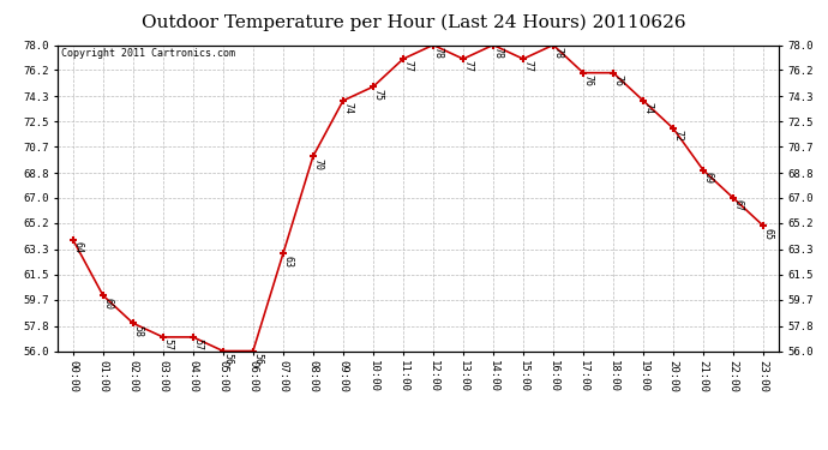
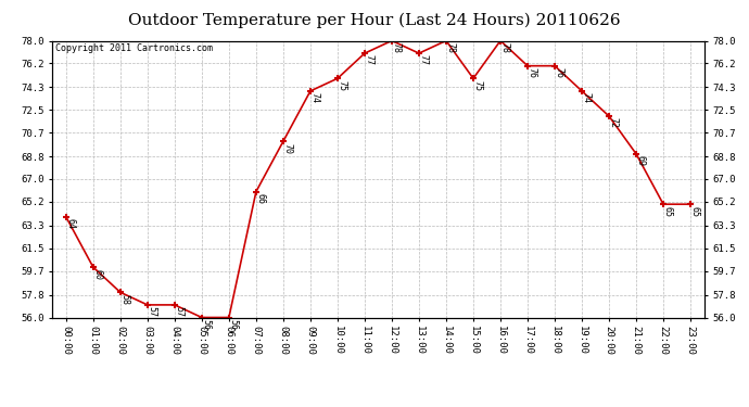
07:00: 63 -> 66
15:00: 77 -> 75
22:00: 67 -> 65
